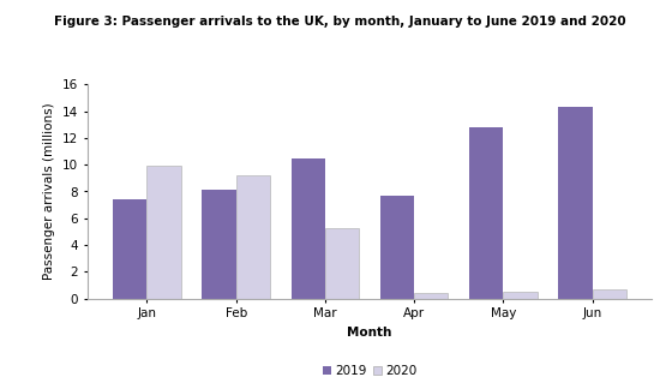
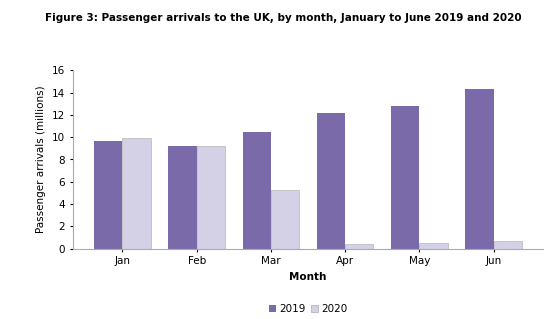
2019/Jan: 7.4 -> 9.7
2019/Feb: 8.1 -> 9.2
2019/Apr: 7.7 -> 12.2
